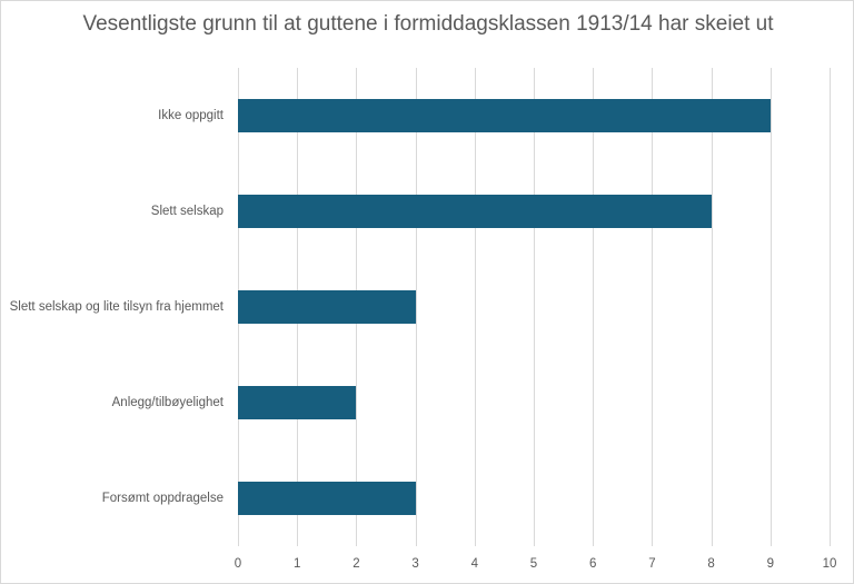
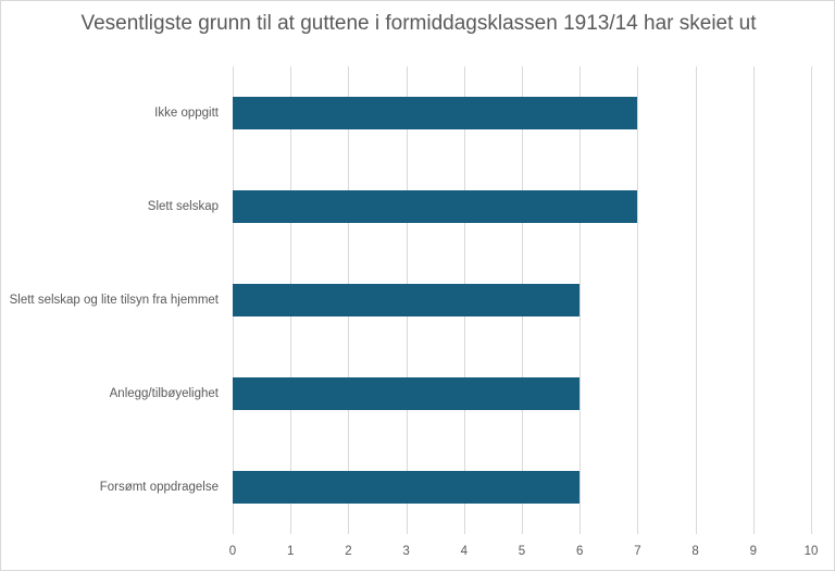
Ikke oppgitt: 9 -> 7
Slett selskap: 8 -> 7
Slett selskap og lite tilsyn fra hjemmet: 3 -> 6
Anlegg/tilbøyelighet: 2 -> 6
Forsømt oppdragelse: 3 -> 6
